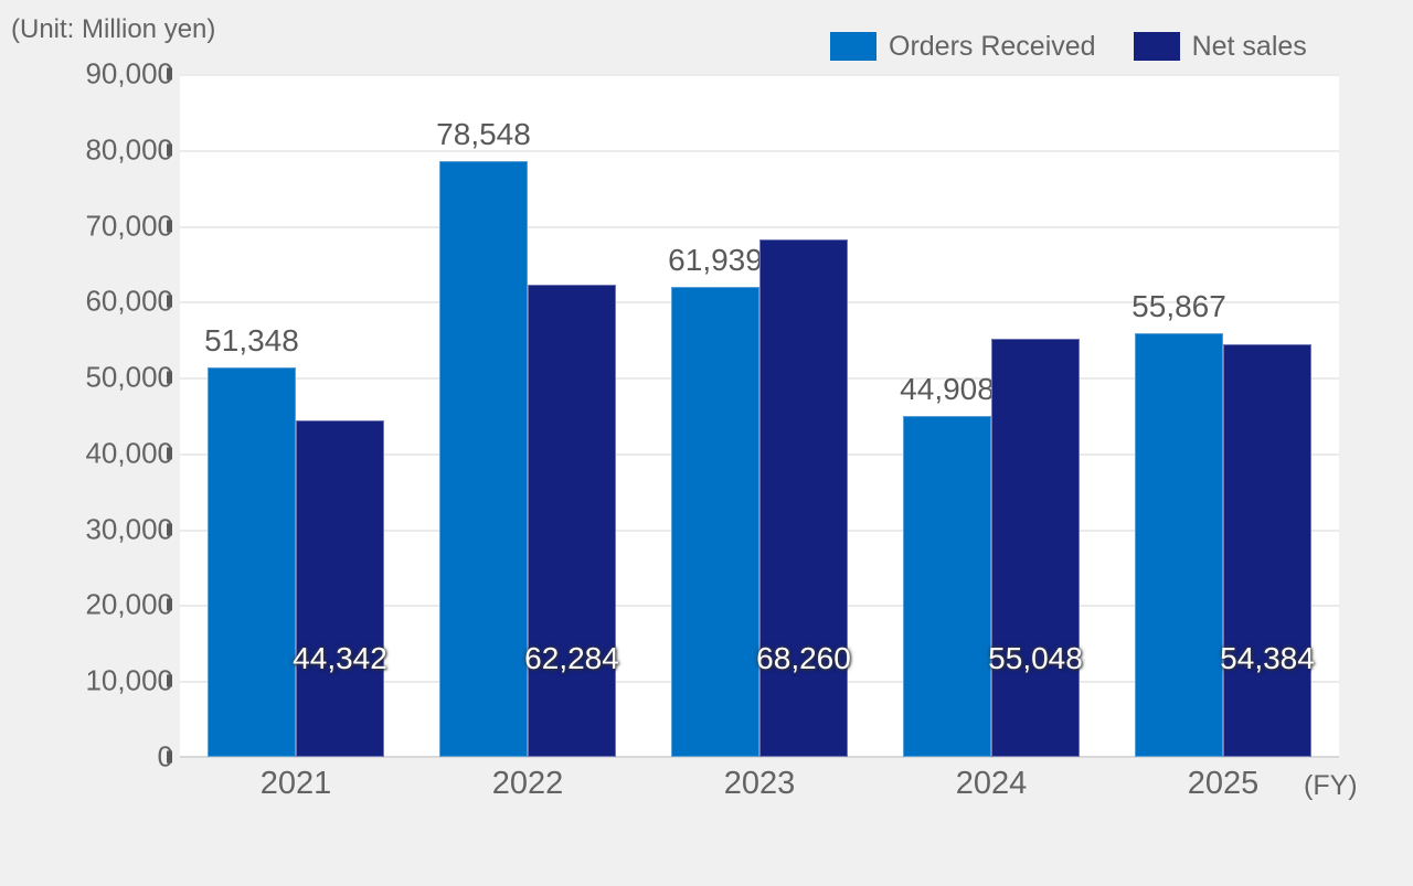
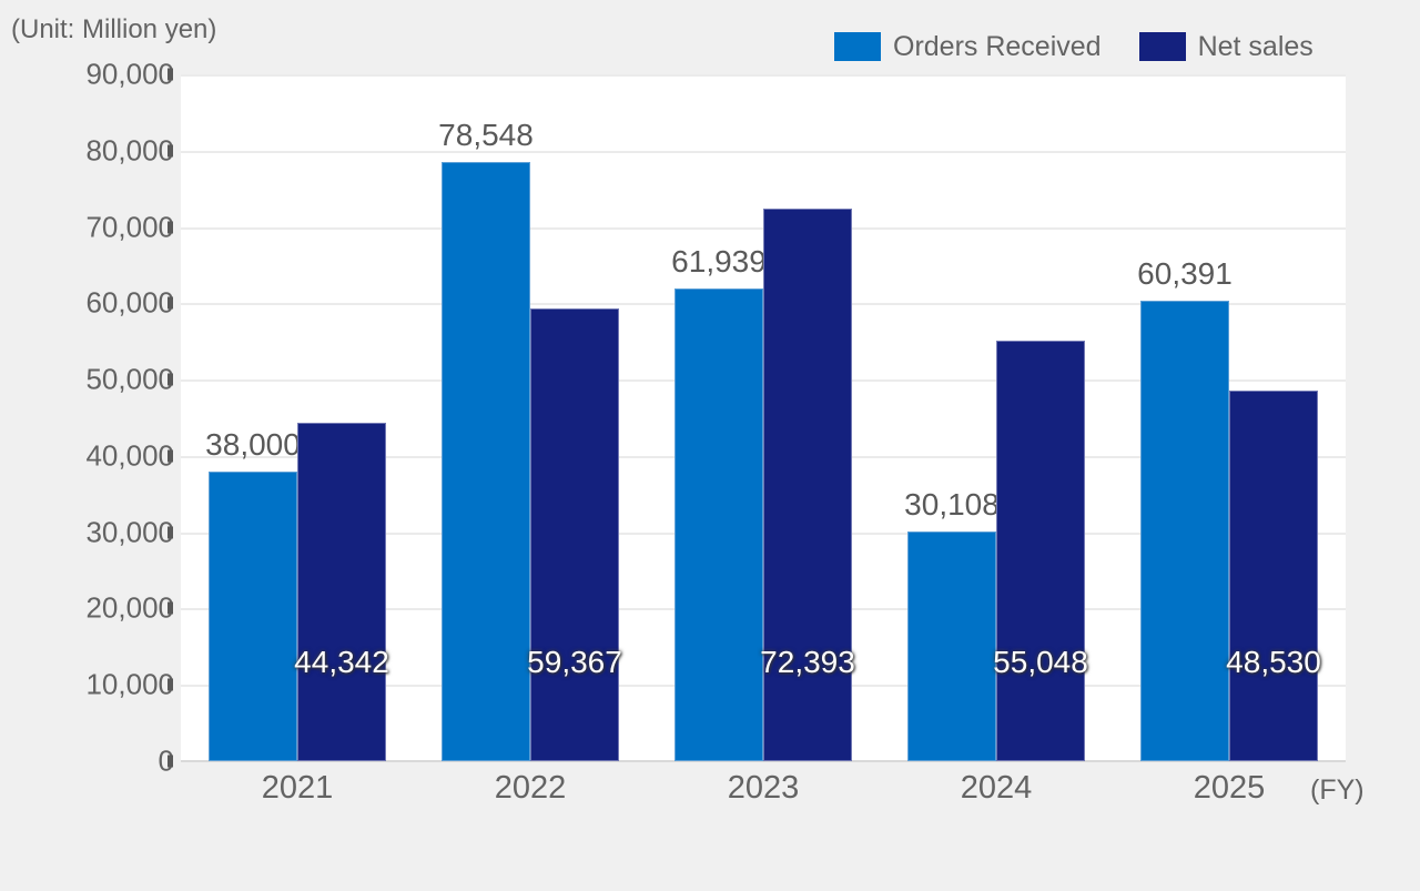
Orders Received/2021: 51,348 -> 38,000
Net sales/2022: 62,284 -> 59,367
Net sales/2023: 68,260 -> 72,393
Orders Received/2024: 44,908 -> 30,108
Orders Received/2025: 55,867 -> 60,391
Net sales/2025: 54,384 -> 48,530
